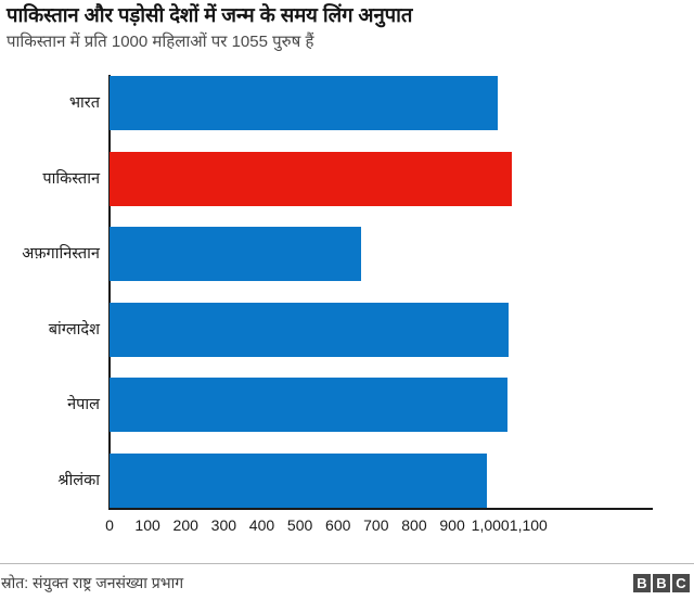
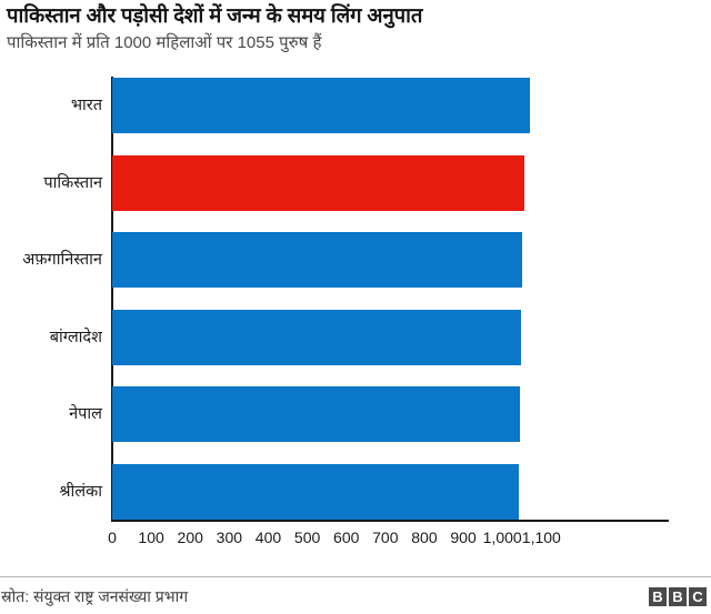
भारत: 1020 -> 1070
अफ़गानिस्तान: 660 -> 1050
श्रीलंका: 990 -> 1040
